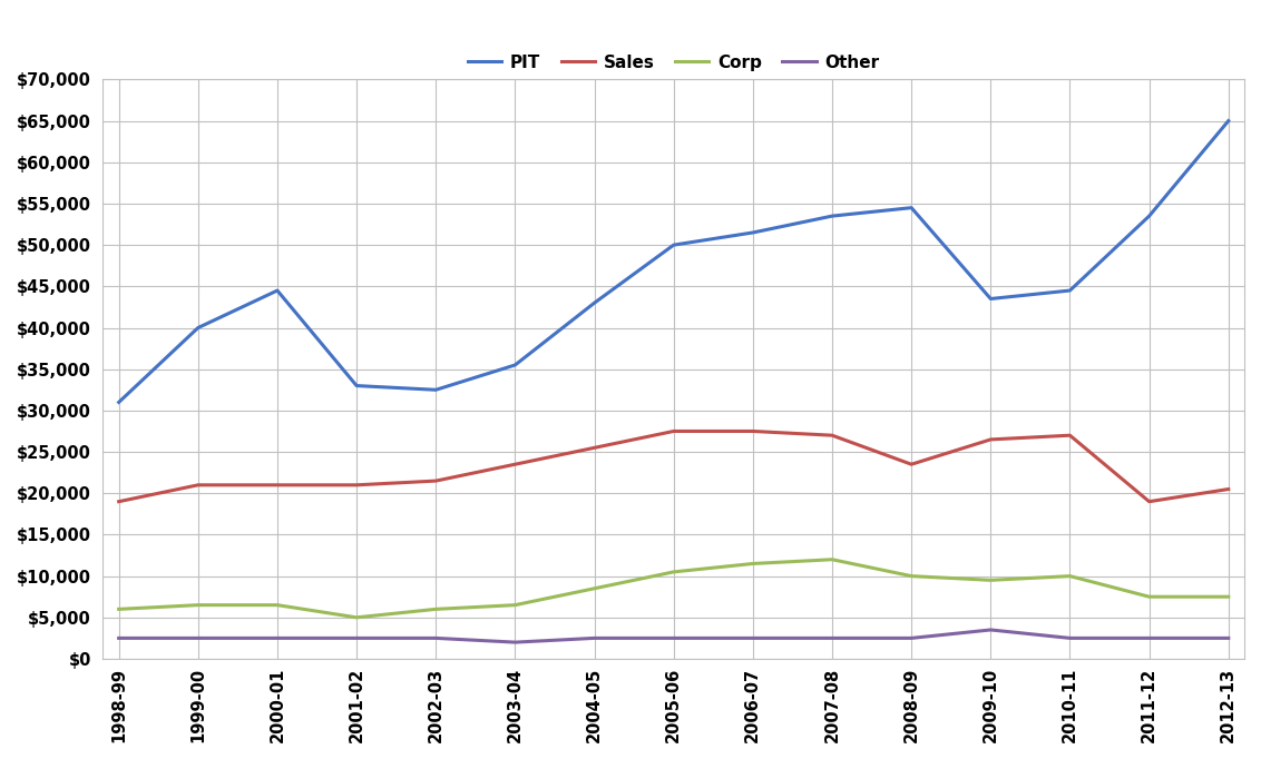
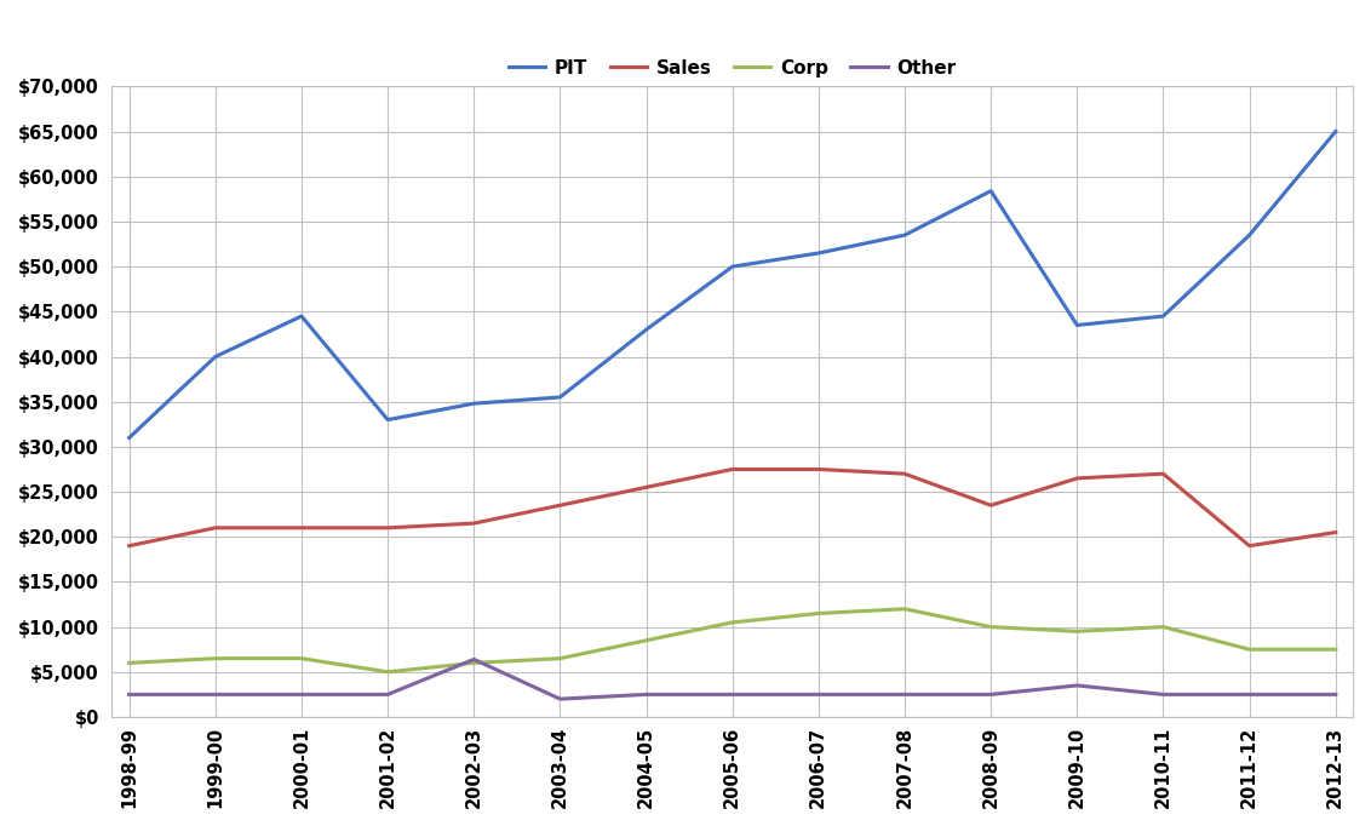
PIT/2002-03: $32,500 -> $34,800
Other/2002-03: $2,500 -> $6,400
PIT/2008-09: $54,500 -> $58,400
